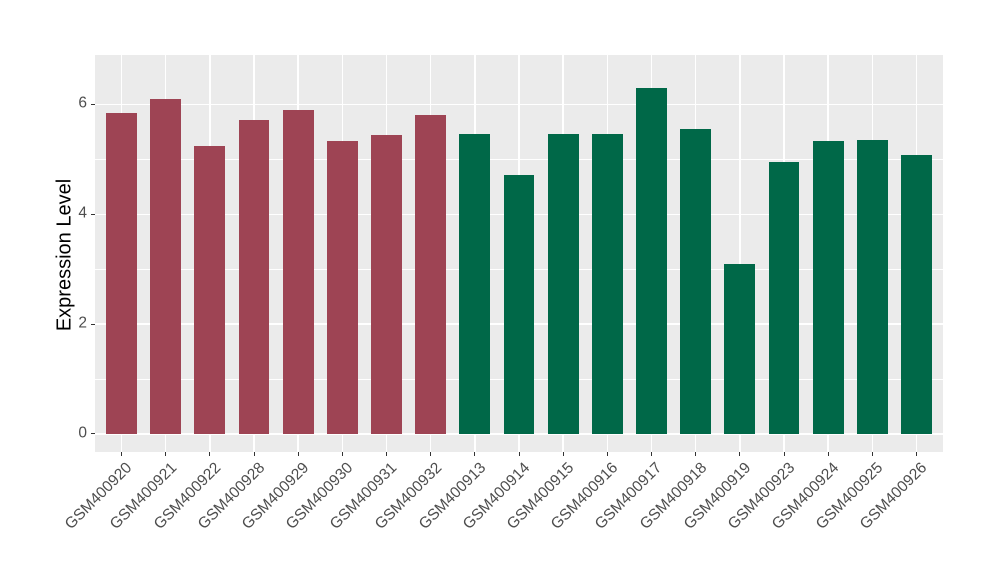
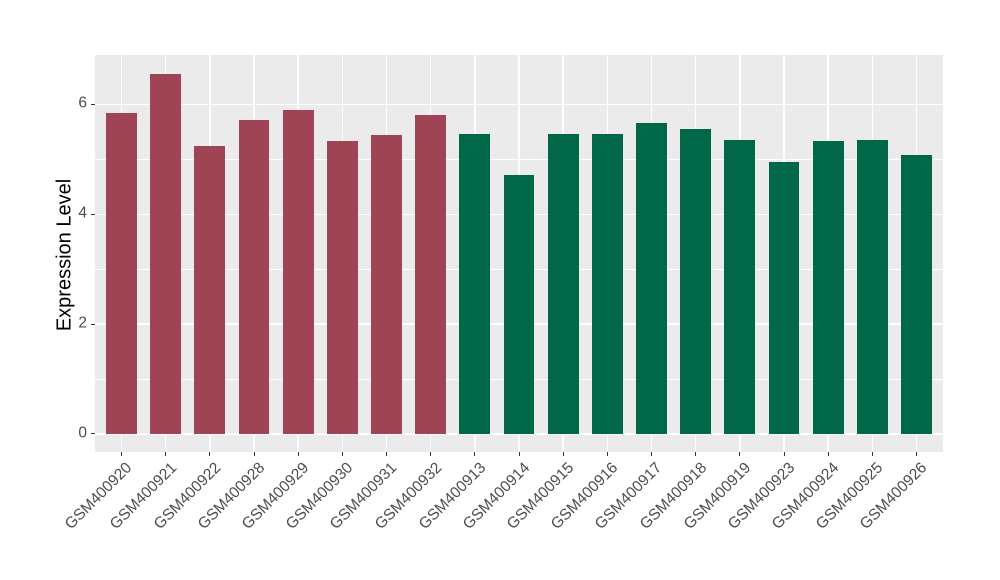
GSM400921: 6.1 -> 6.5
GSM400917: 6.3 -> 5.7
GSM400919: 3.1 -> 5.3
